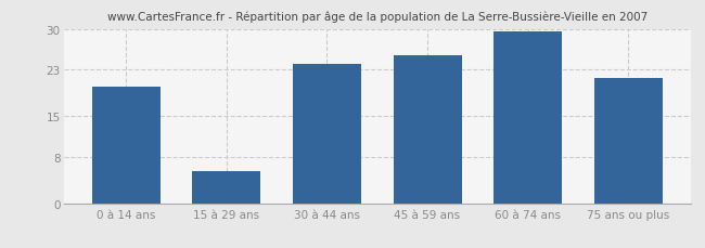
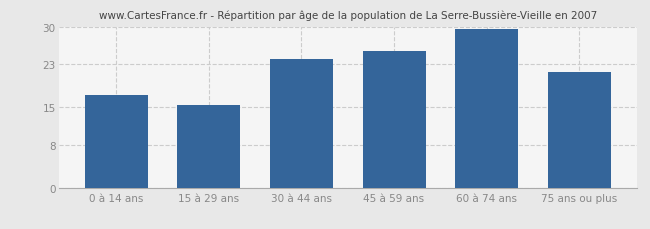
0 à 14 ans: 20.0 -> 17.2
15 à 29 ans: 5.5 -> 15.4
